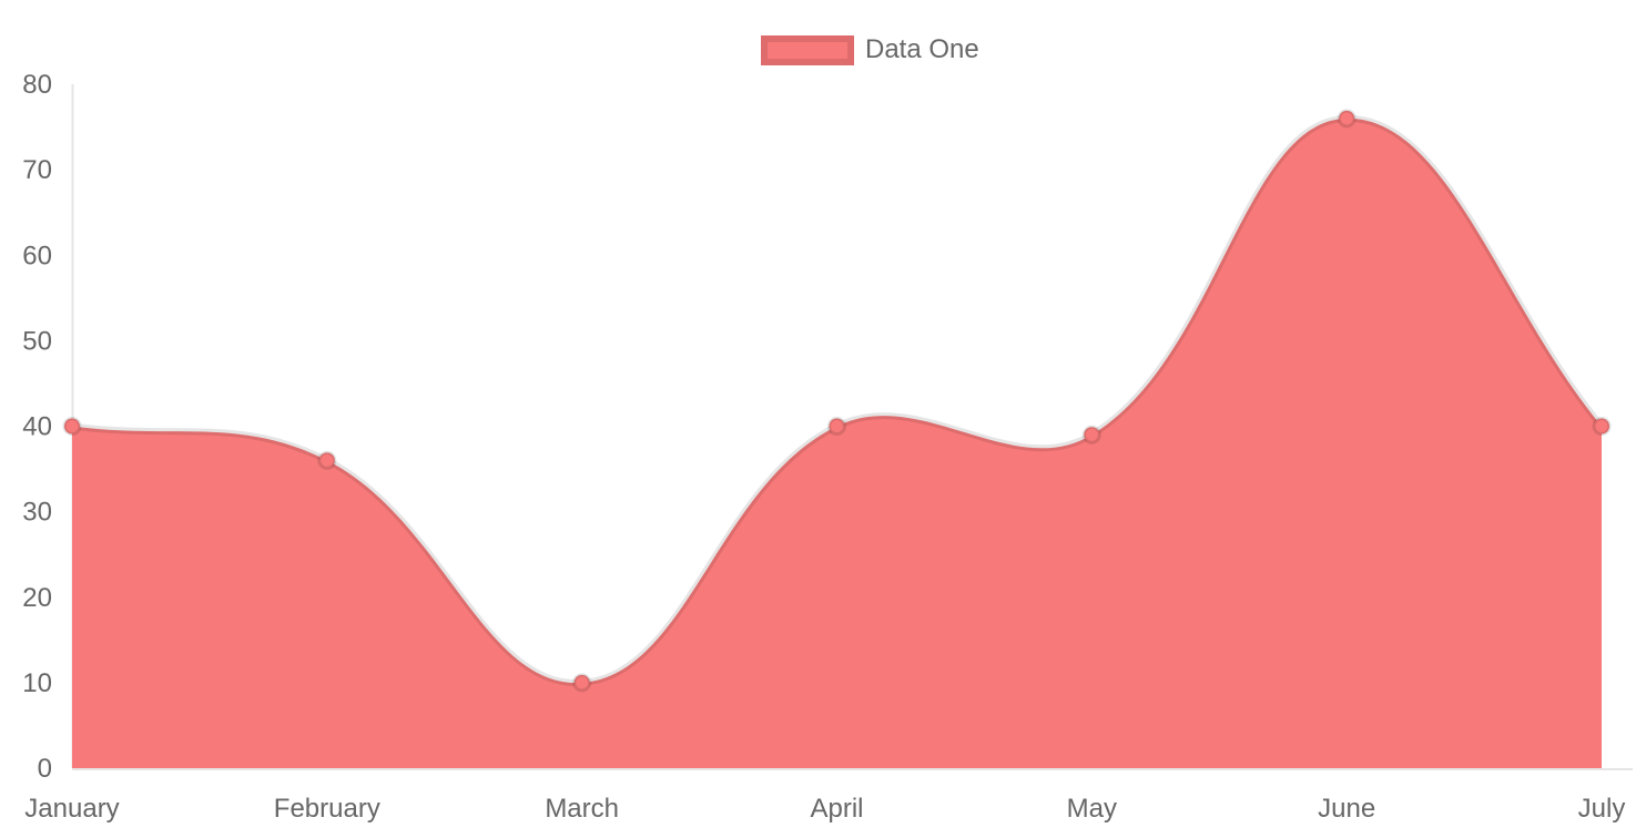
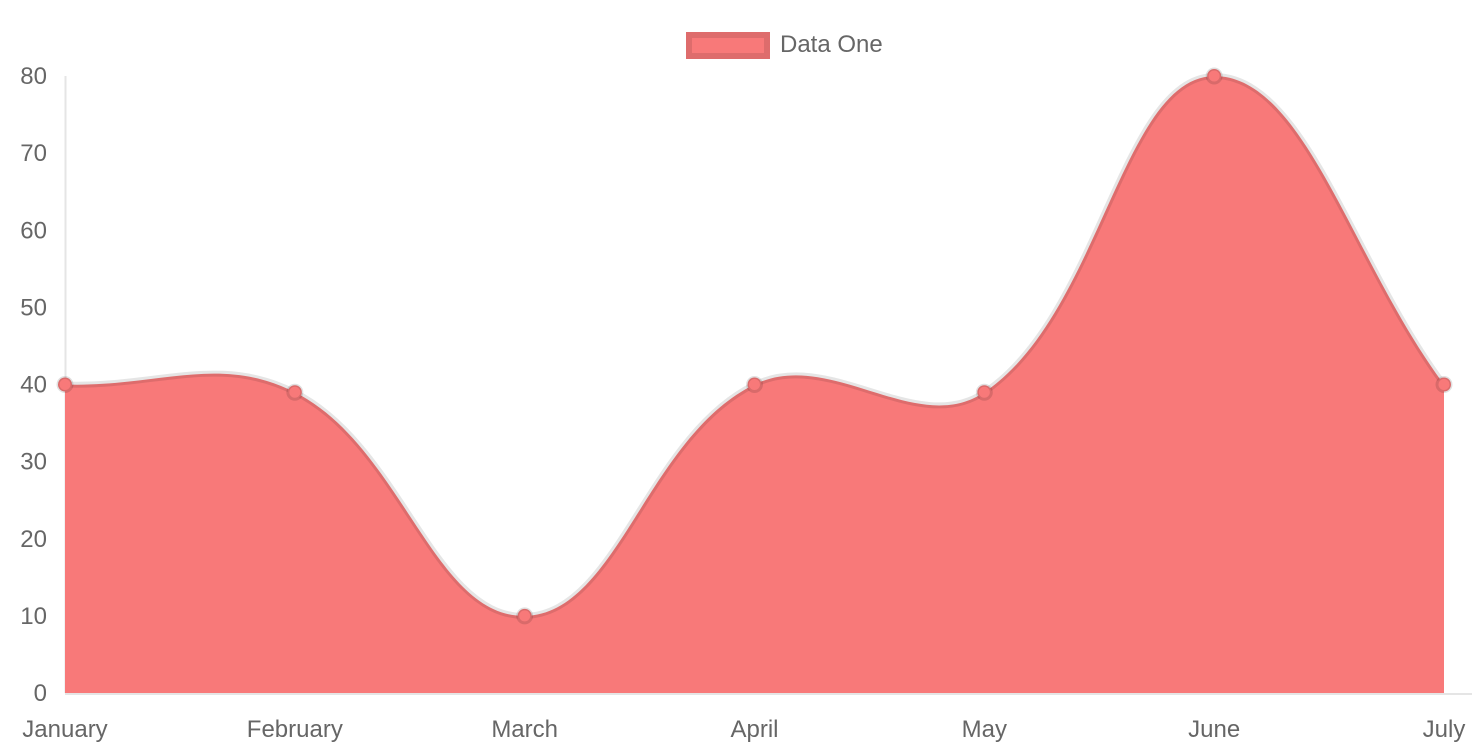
February: 36 -> 39
June: 76 -> 80
